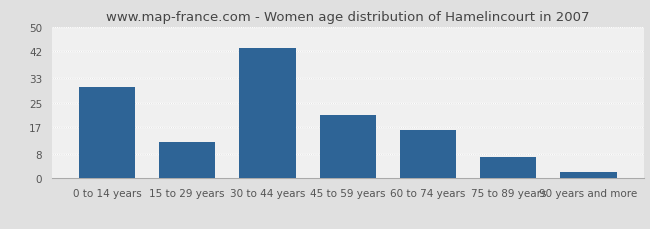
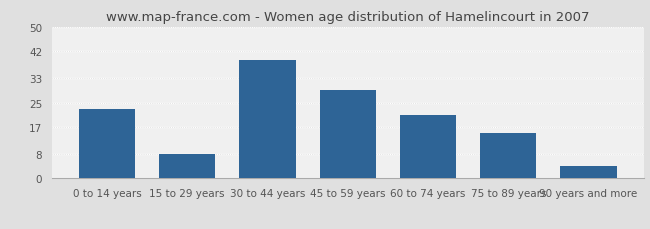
0 to 14 years: 30 -> 23
15 to 29 years: 12 -> 8
30 to 44 years: 43 -> 39
45 to 59 years: 21 -> 29
60 to 74 years: 16 -> 21
75 to 89 years: 7 -> 15
90 years and more: 2 -> 4
